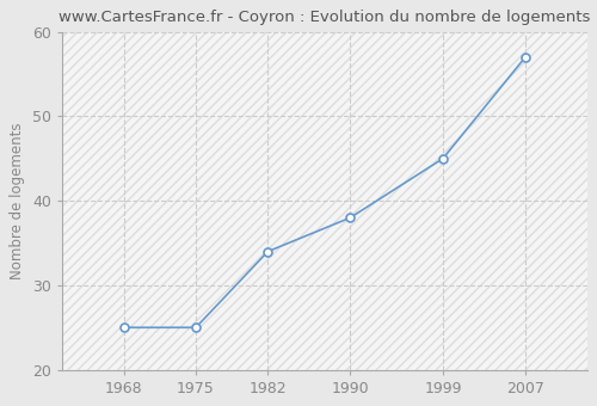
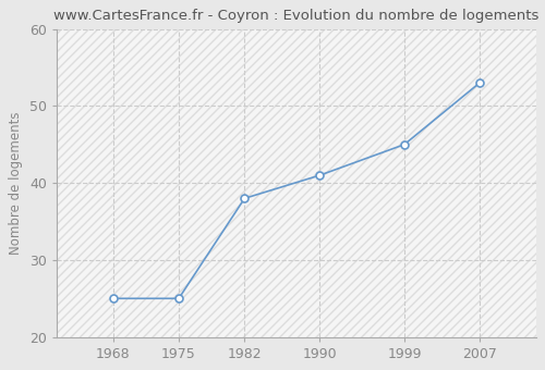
1982: 34 -> 38
1990: 38 -> 41
2007: 57 -> 53
